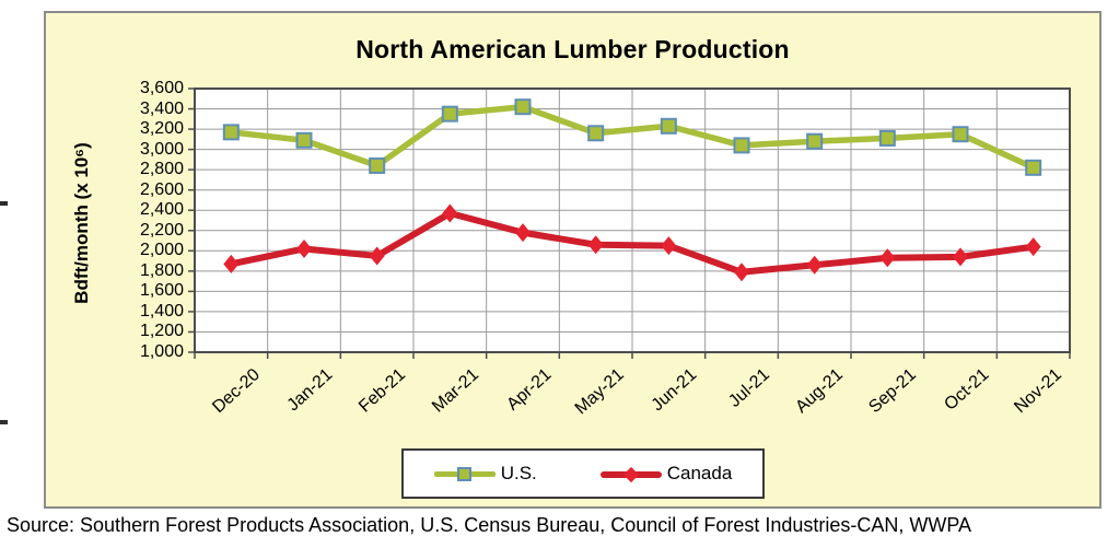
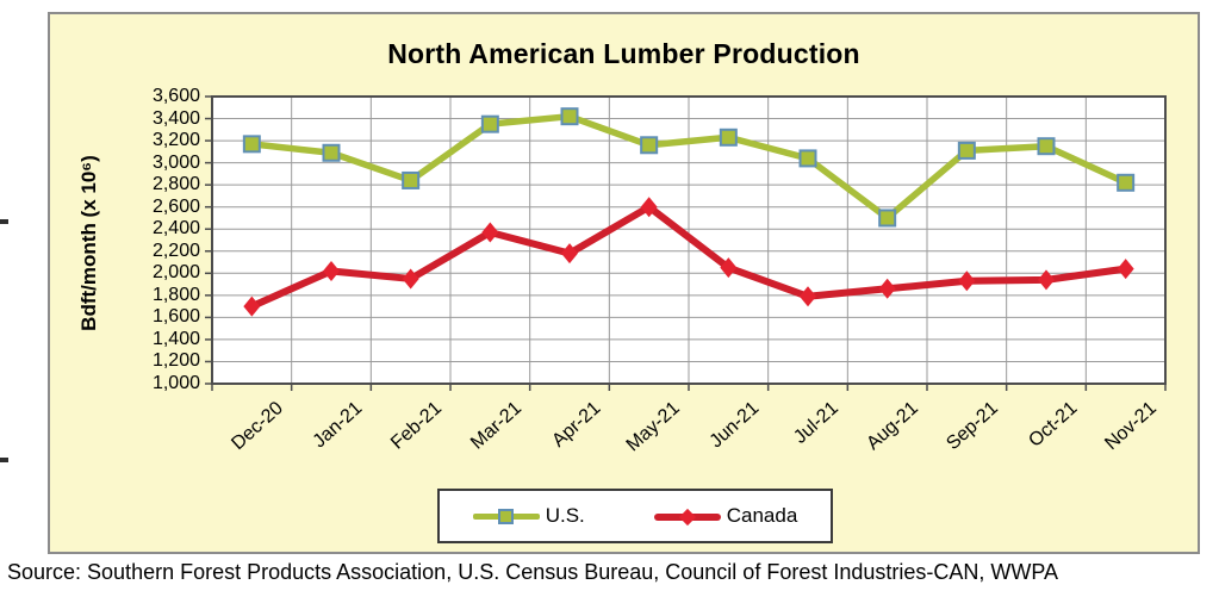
Canada/Dec-20: 1900 -> 1700
Canada/May-21: 2100 -> 2600
U.S./Aug-21: 3100 -> 2500
